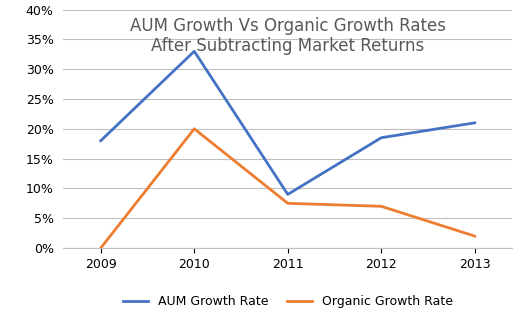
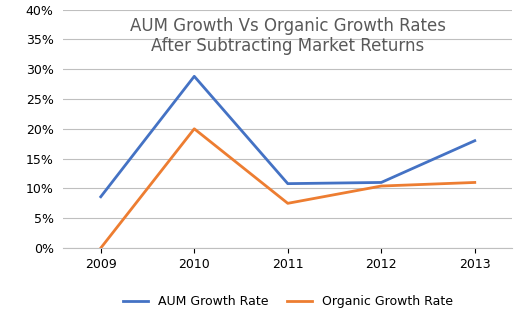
AUM Growth Rate/2009: 18.0% -> 8.6%
AUM Growth Rate/2010: 33.0% -> 28.8%
AUM Growth Rate/2011: 9.0% -> 10.8%
AUM Growth Rate/2012: 18.5% -> 11.0%
Organic Growth Rate/2012: 7.0% -> 10.4%
AUM Growth Rate/2013: 21.0% -> 18.0%
Organic Growth Rate/2013: 2.0% -> 11.0%
